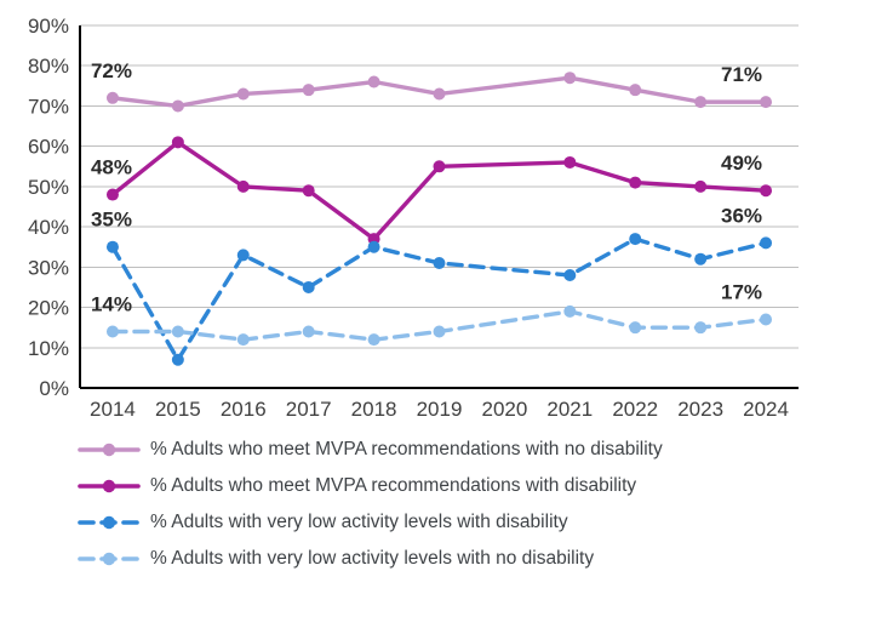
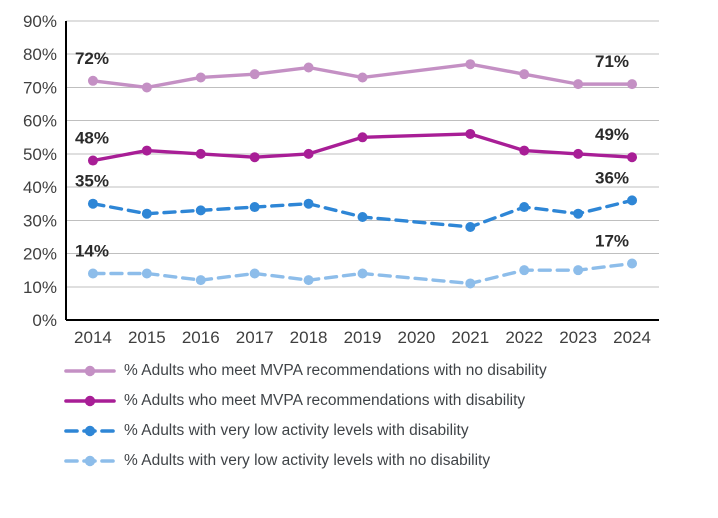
% Adults who meet MVPA recommendations with disability/2015: 61% -> 51%
% Adults with very low activity levels with disability/2015: 7% -> 32%
% Adults with very low activity levels with disability/2017: 25% -> 34%
% Adults who meet MVPA recommendations with disability/2018: 37% -> 50%
% Adults with very low activity levels with no disability/2021: 19% -> 11%
% Adults with very low activity levels with disability/2022: 37% -> 34%
